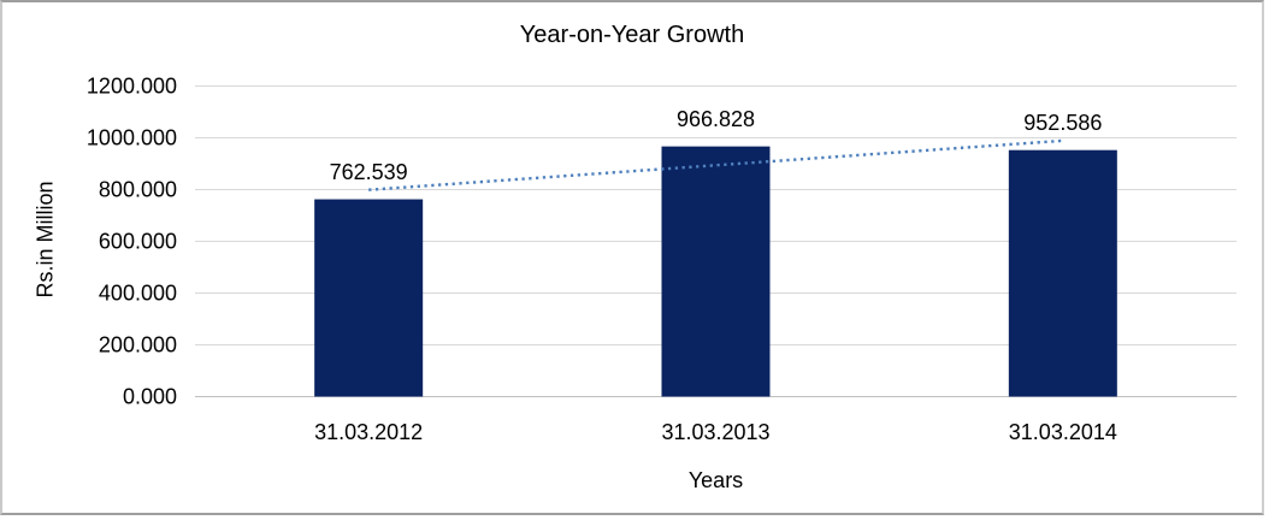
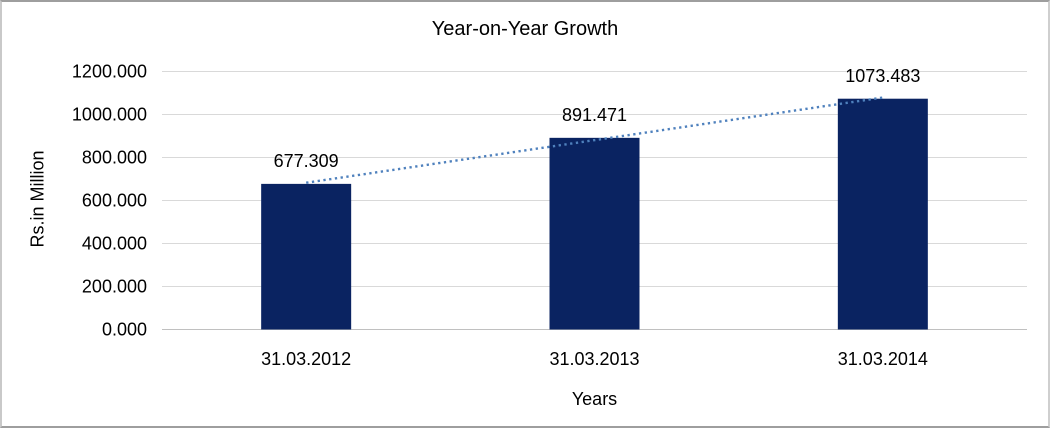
31.03.2012: 762.539 -> 677.309
31.03.2013: 966.828 -> 891.471
31.03.2014: 952.586 -> 1073.483
